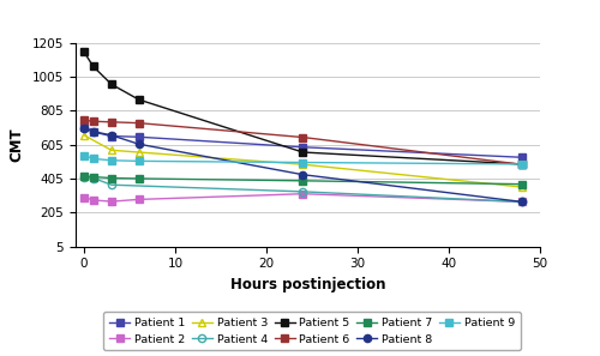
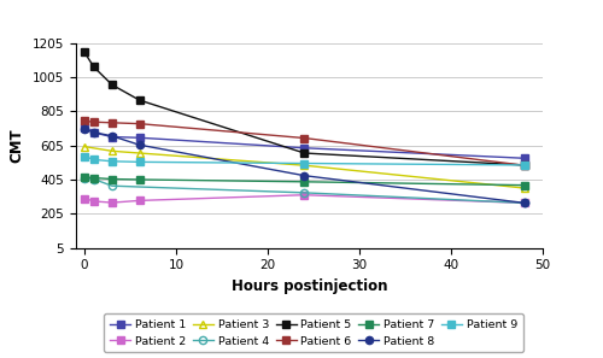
Patient 3/0: 660 -> 600
